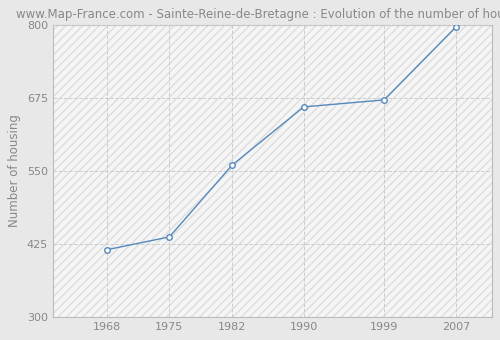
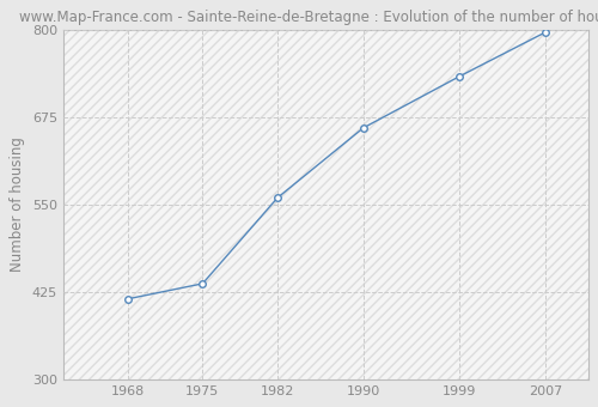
1999: 672 -> 734
